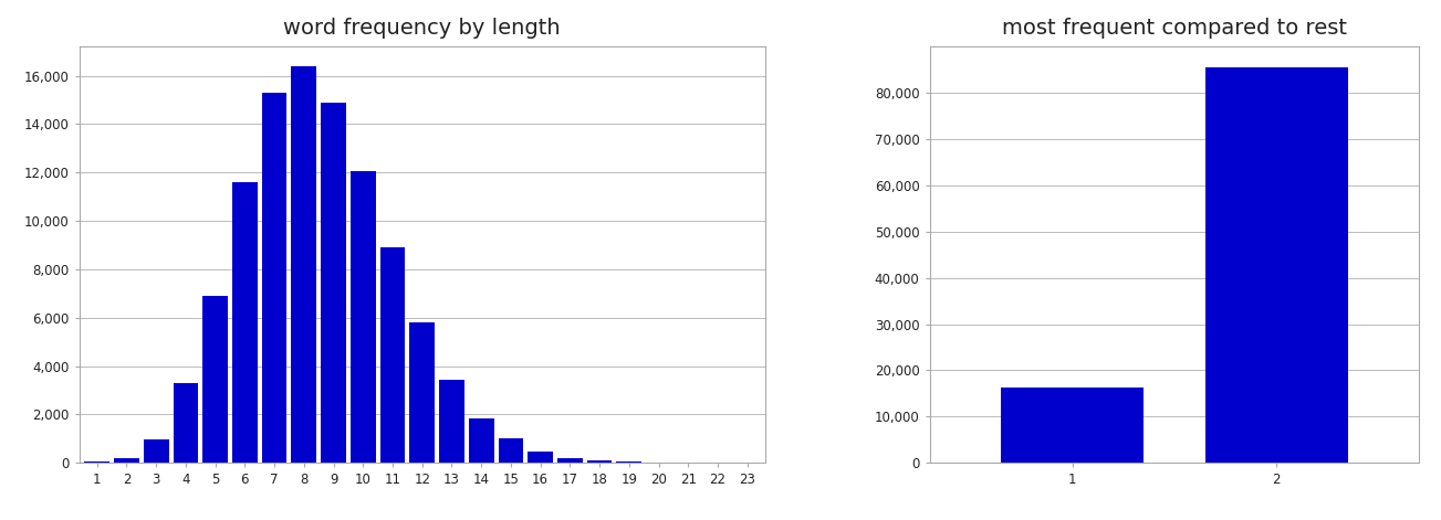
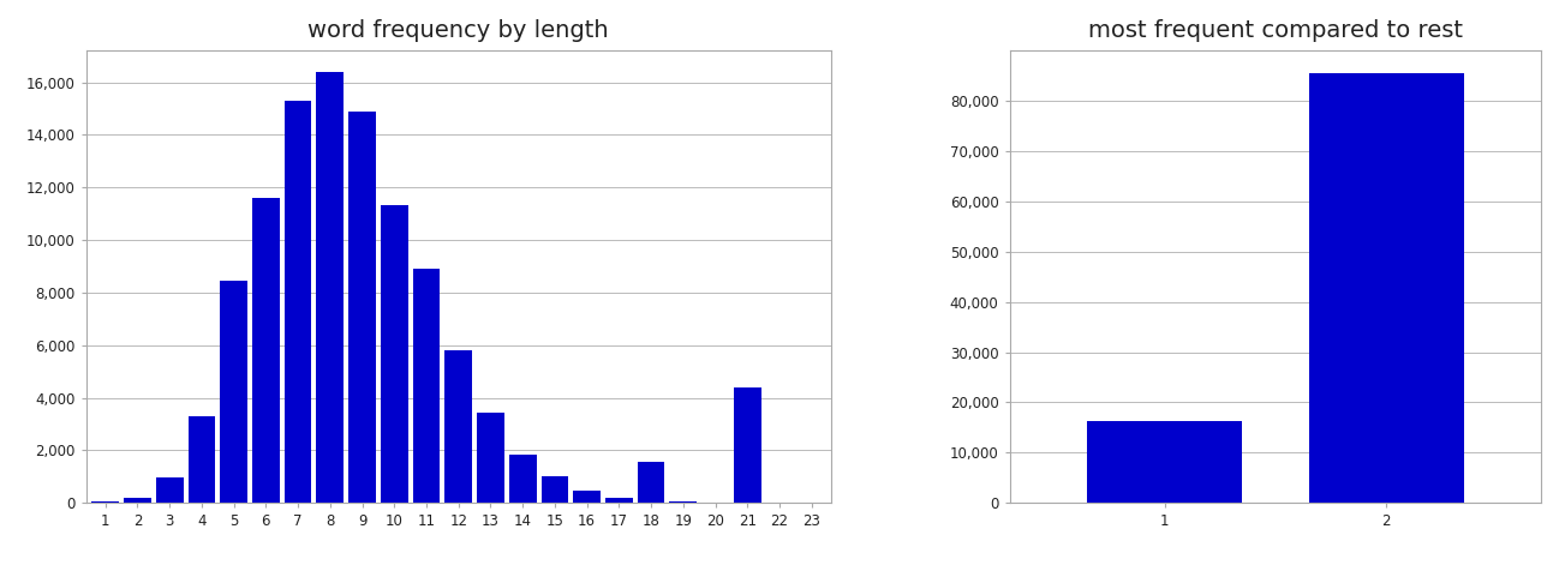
word frequency by length/5: 6,900 -> 8,450
word frequency by length/10: 12,050 -> 11,350
word frequency by length/18: 80 -> 1,550
word frequency by length/21: 10 -> 4,400
